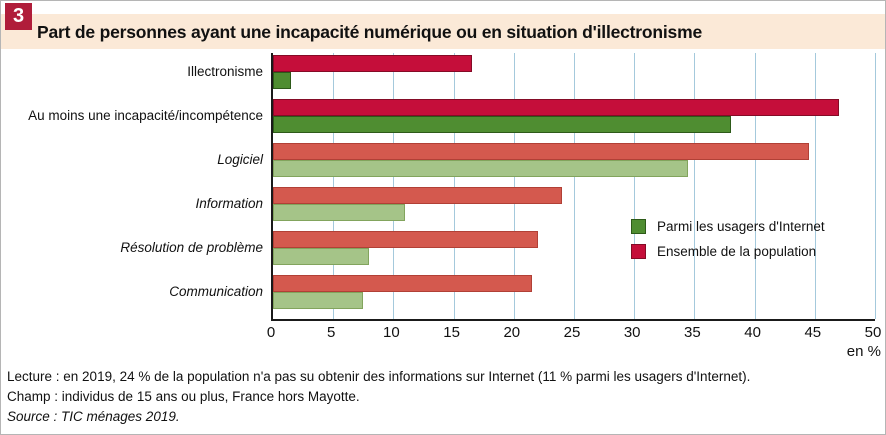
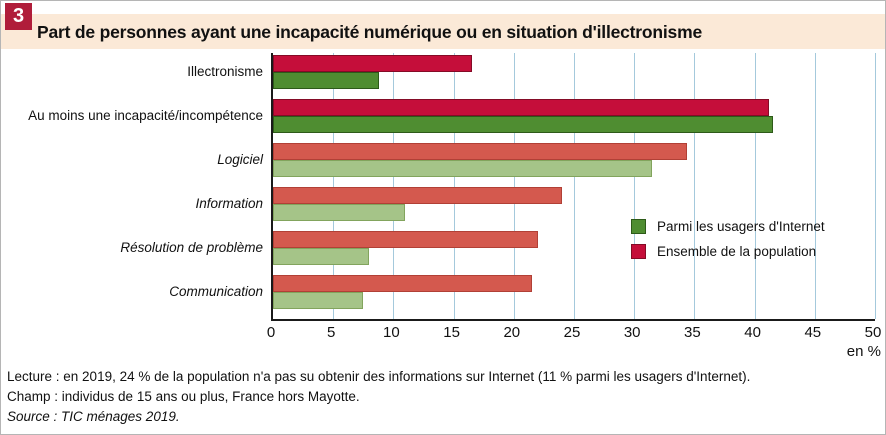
Parmi les usagers d'Internet/Illectronisme: 1.5 -> 8.8
Ensemble de la population/Au moins une incapacité/incompétence: 47.0 -> 41.2
Parmi les usagers d'Internet/Au moins une incapacité/incompétence: 38.0 -> 41.5
Ensemble de la population/Logiciel: 44.5 -> 34.4
Parmi les usagers d'Internet/Logiciel: 34.5 -> 31.5
